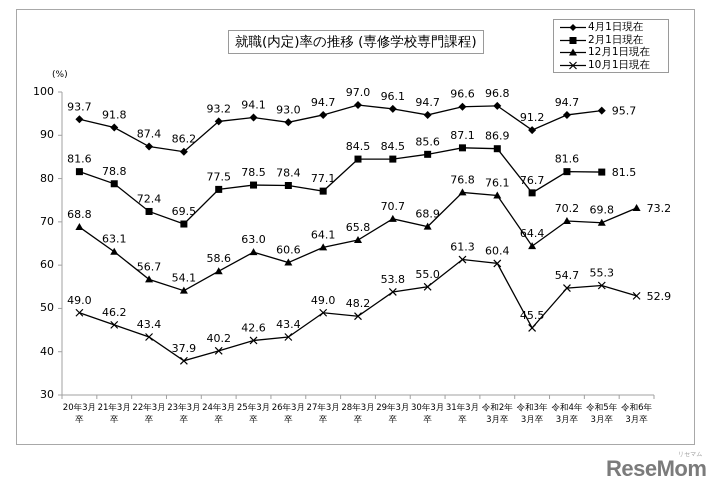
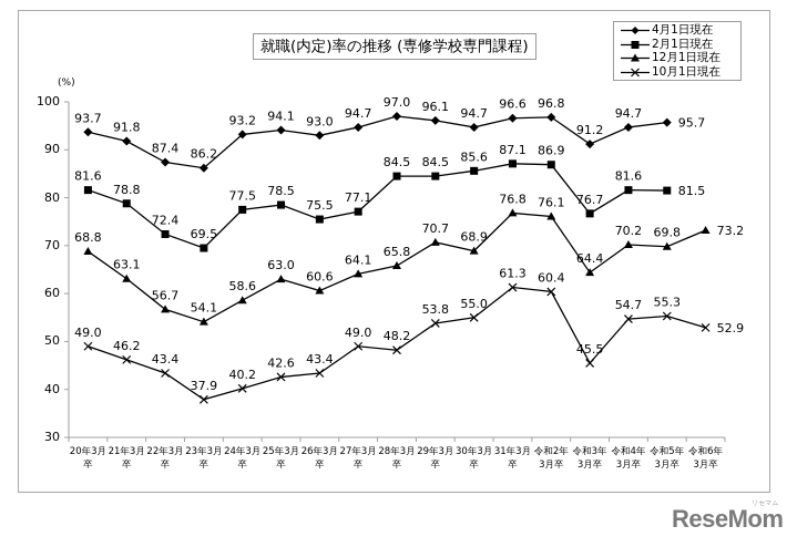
2月1日現在/26年3月卒: 78.4 -> 75.5
